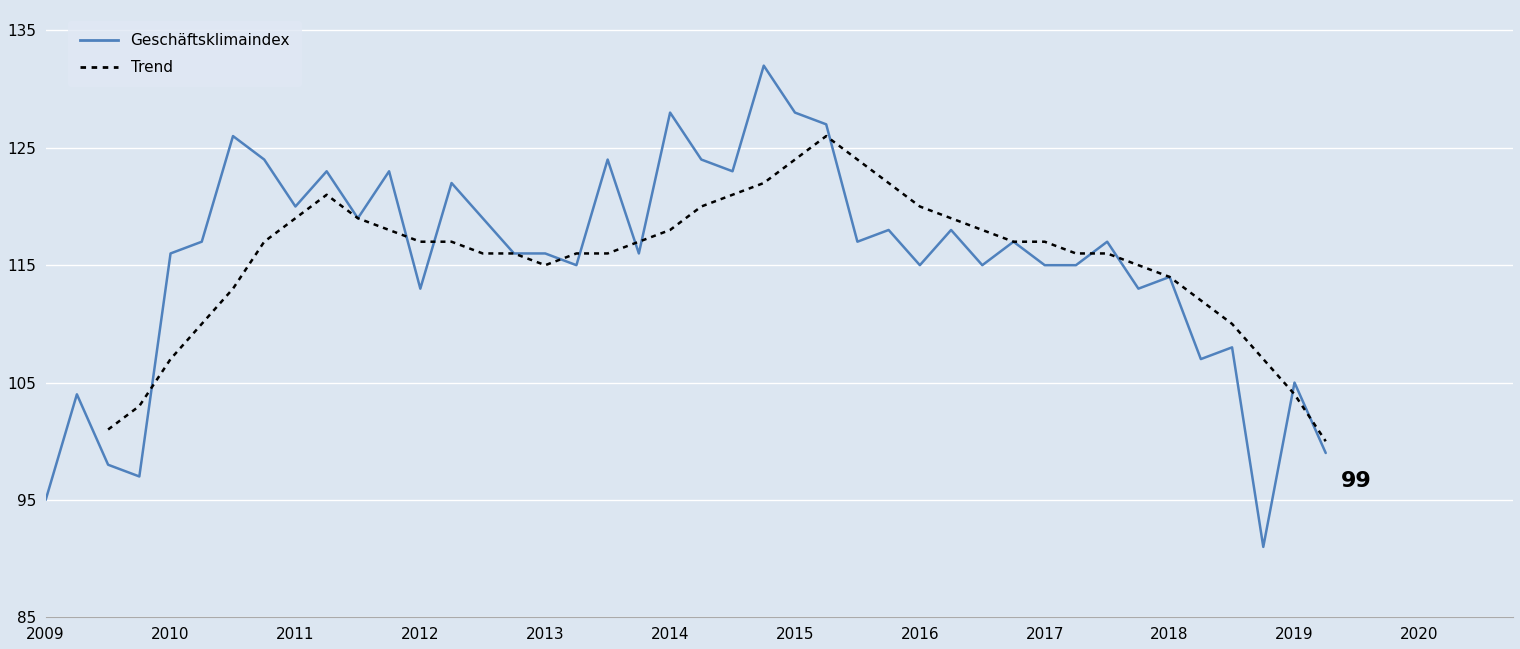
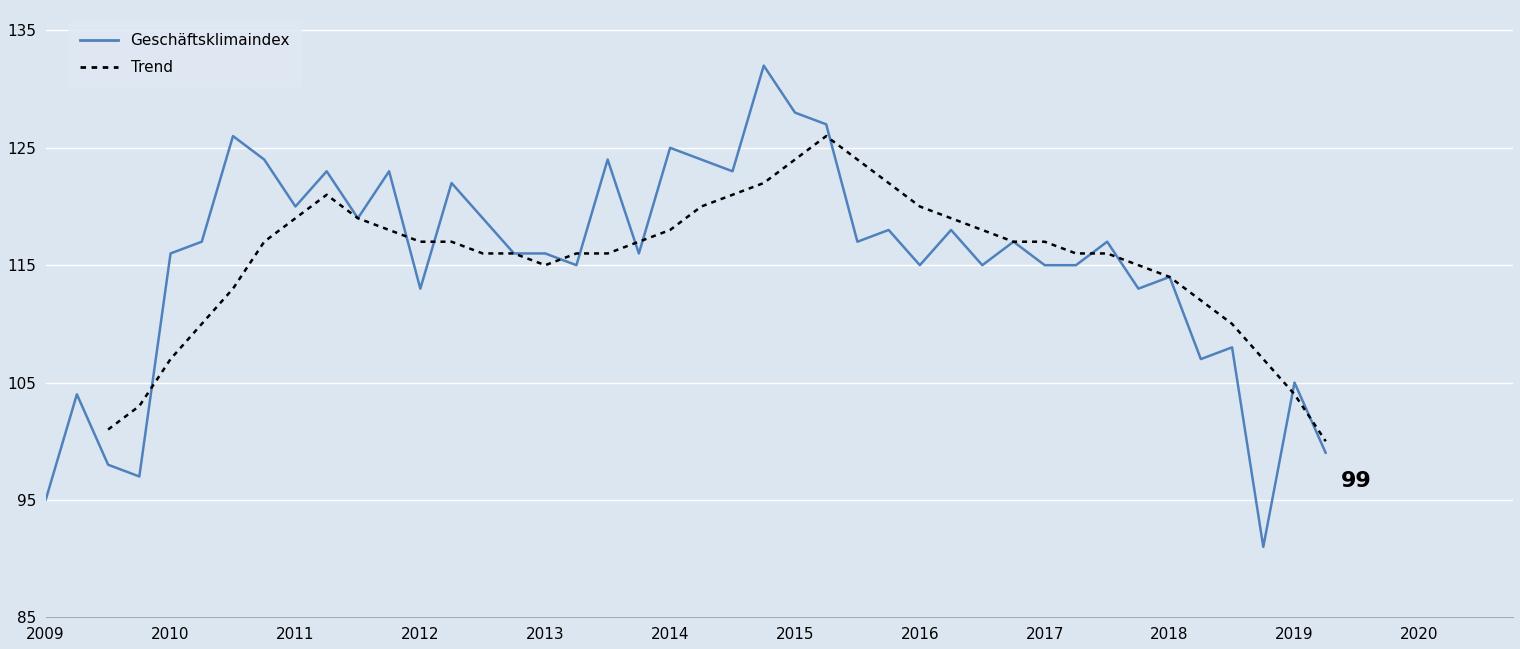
Geschäftsklimaindex/2014: 128 -> 125
